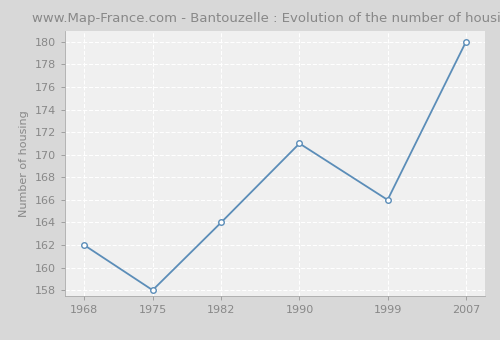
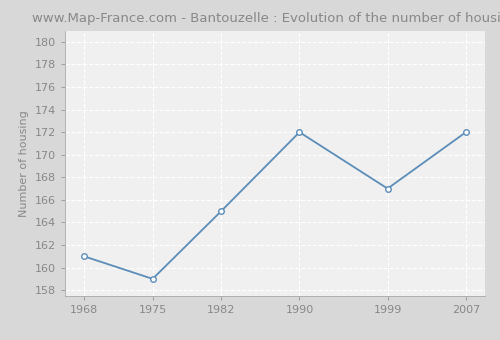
1968: 162 -> 161
1975: 158 -> 159
1982: 164 -> 165
1990: 171 -> 172
1999: 166 -> 167
2007: 180 -> 172
